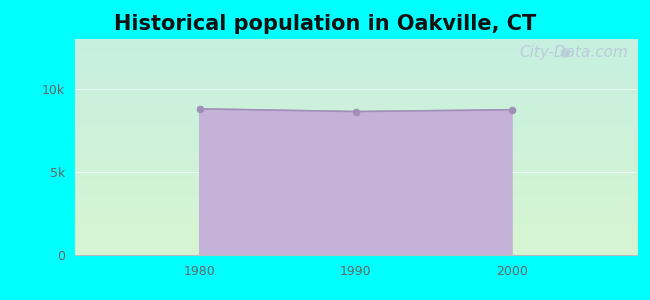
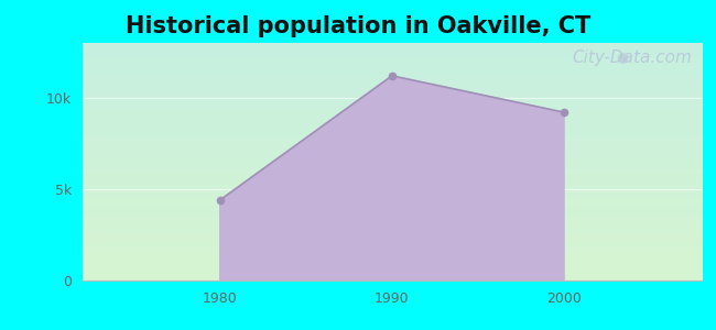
1980: 8.8k -> 4.4k
1990: 8.6k -> 11.2k
2000: 8.7k -> 9.2k
